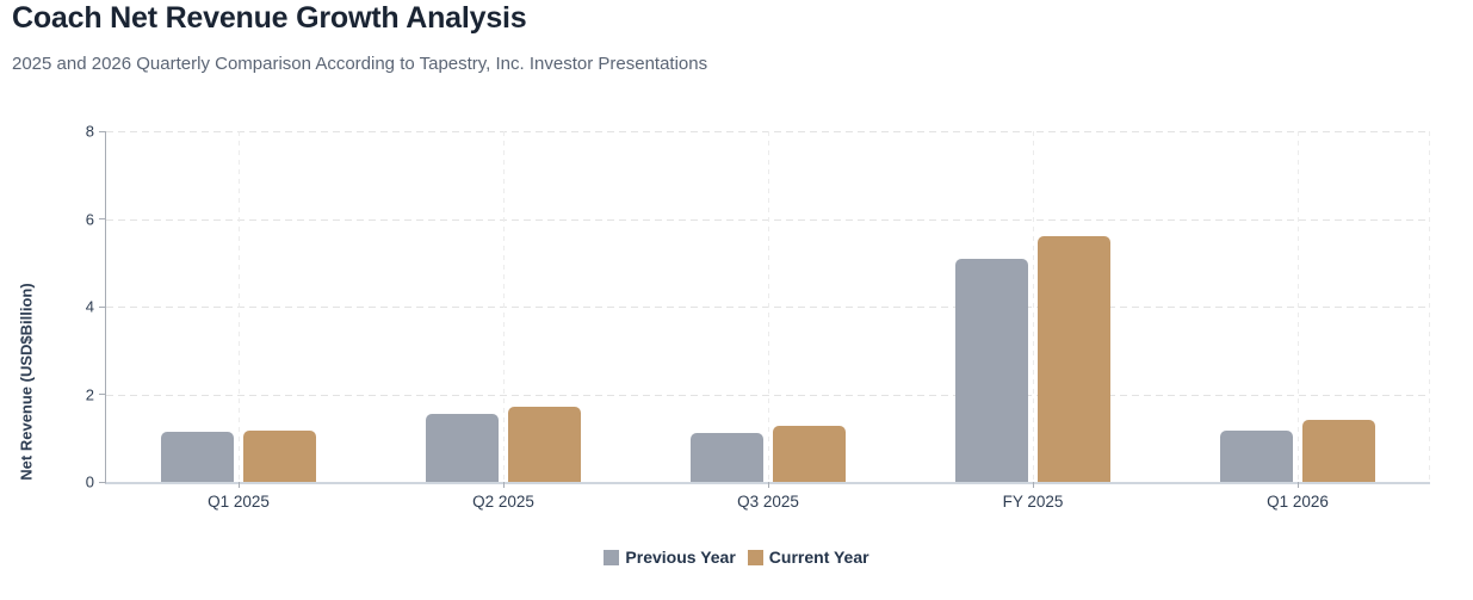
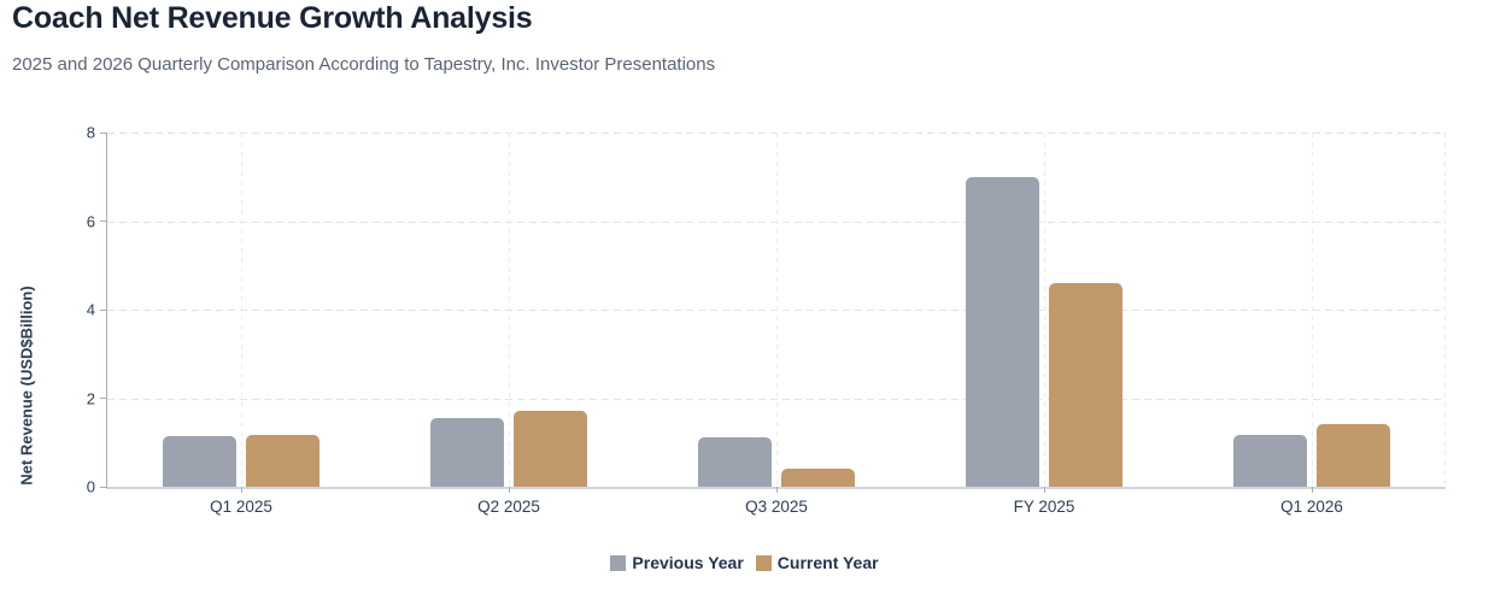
Current Year/Q3 2025: 1.3 -> 0.4
Previous Year/FY 2025: 5.1 -> 7.0
Current Year/FY 2025: 5.6 -> 4.6
